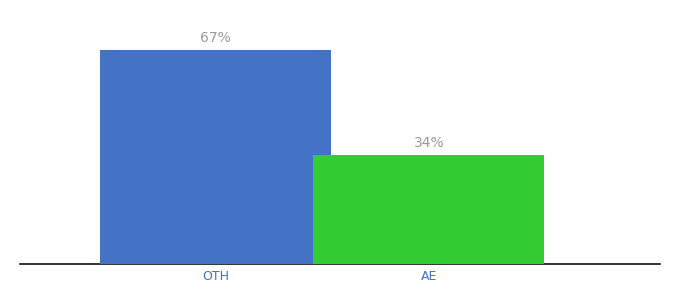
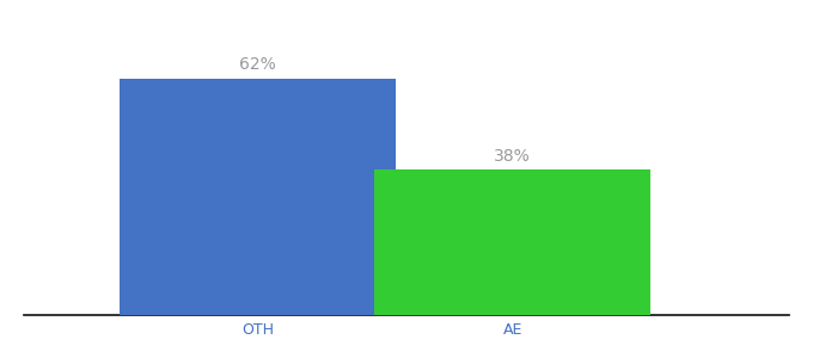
OTH: 67% -> 62%
AE: 34% -> 38%
